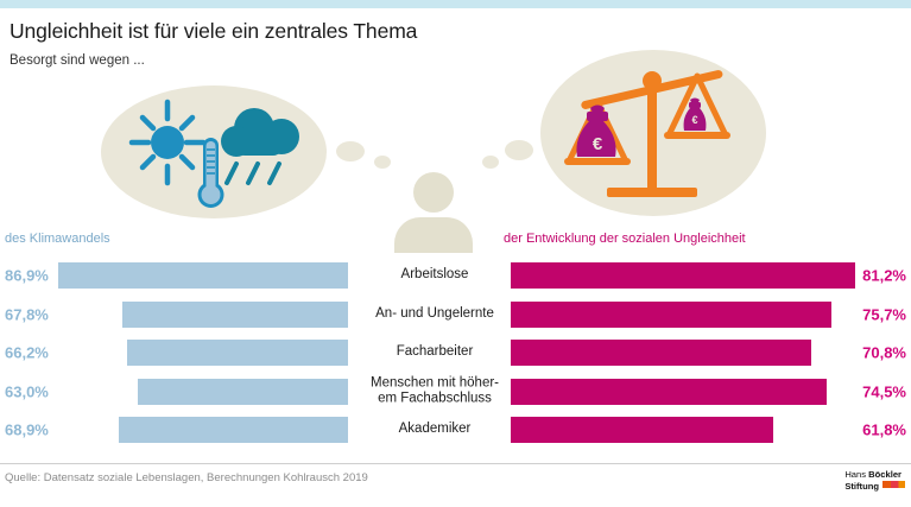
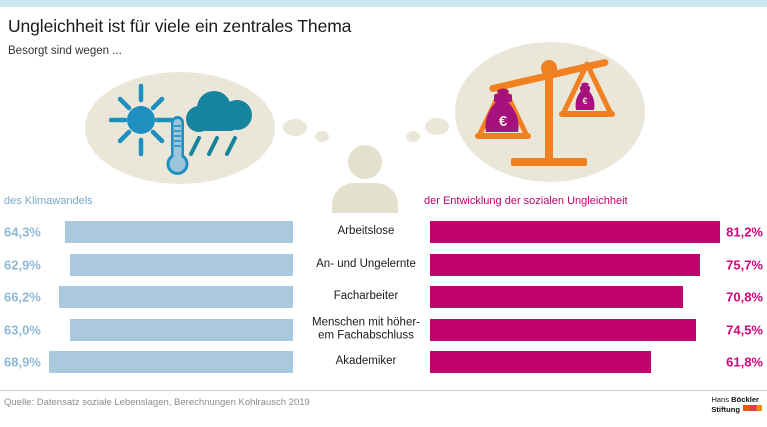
des Klimawandels/Arbeitslose: 86,9% -> 64,3%
des Klimawandels/An- und Ungelernte: 67,8% -> 62,9%
